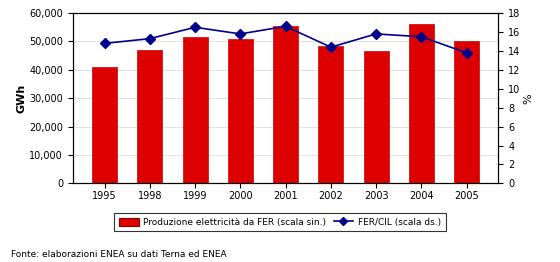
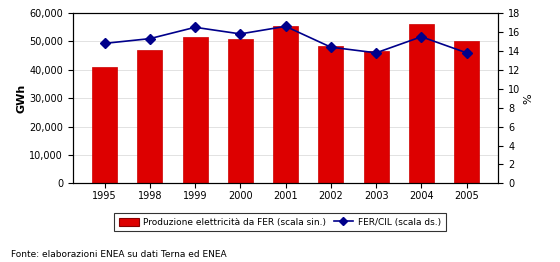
FER/CIL (scala ds.)/2003: 15.8 -> 13.8
